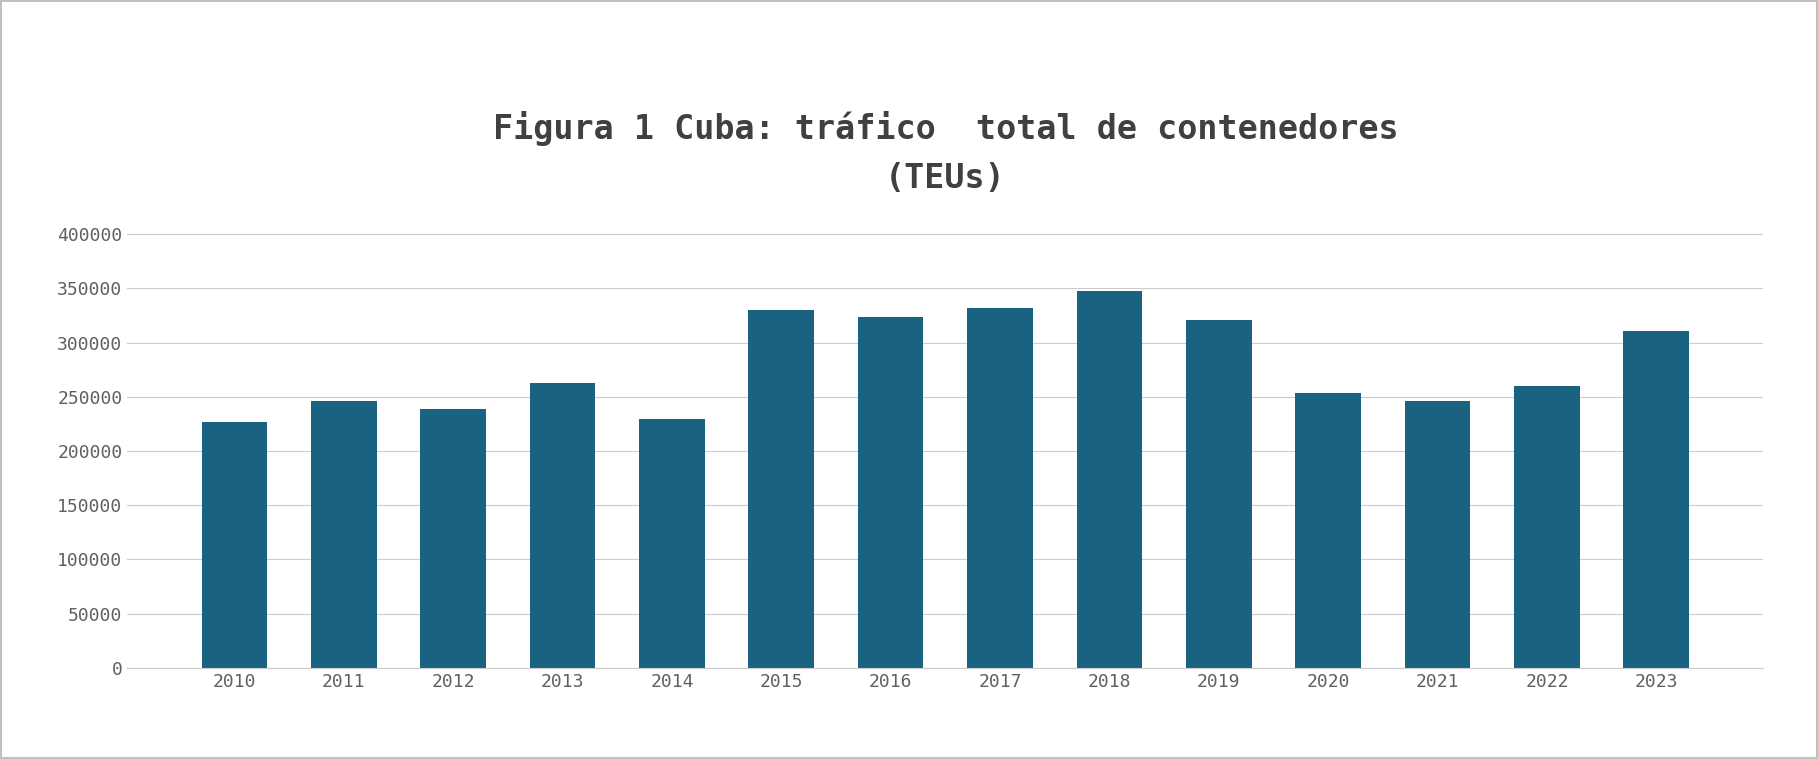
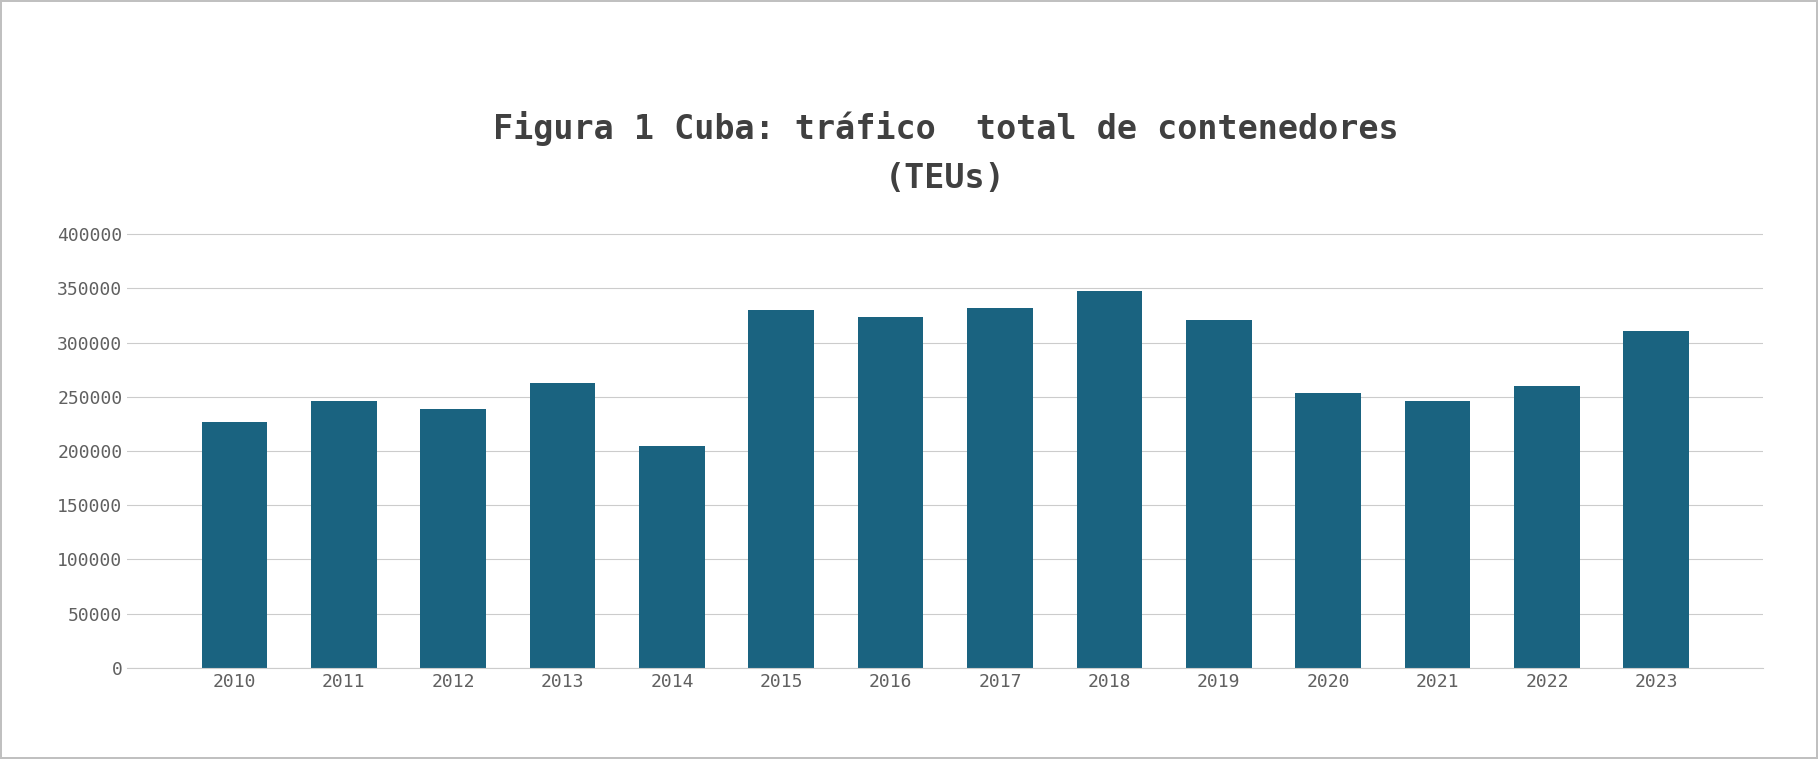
2014: 230000 -> 205000
